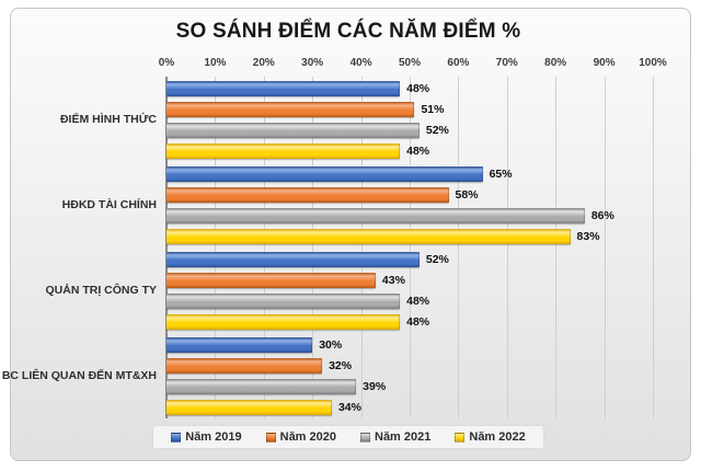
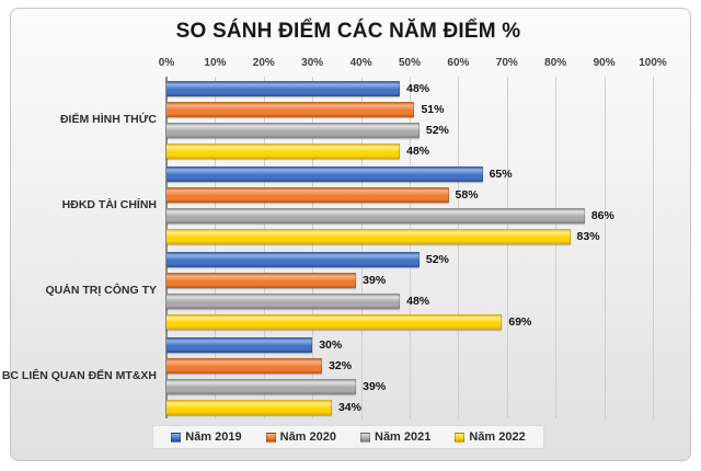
Năm 2020/QUẢN TRỊ CÔNG TY: 43% -> 39%
Năm 2022/QUẢN TRỊ CÔNG TY: 48% -> 69%
